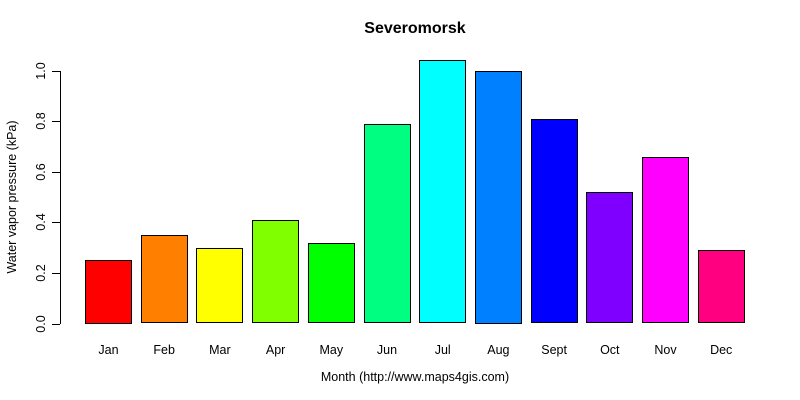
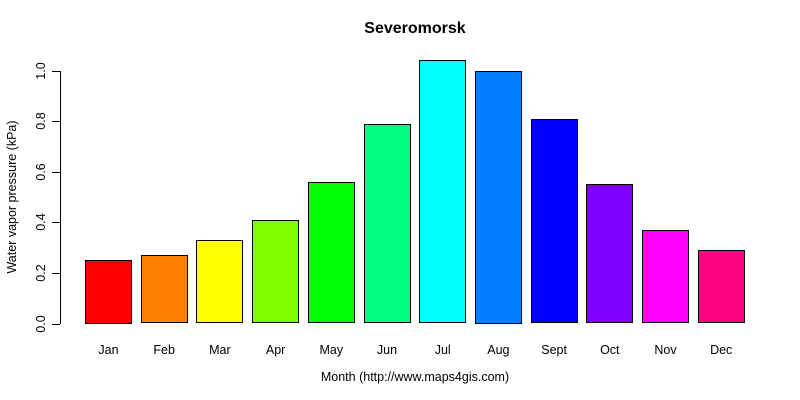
Feb: 0.35 -> 0.27
Mar: 0.30 -> 0.33
May: 0.32 -> 0.56
Oct: 0.52 -> 0.55
Nov: 0.66 -> 0.37
